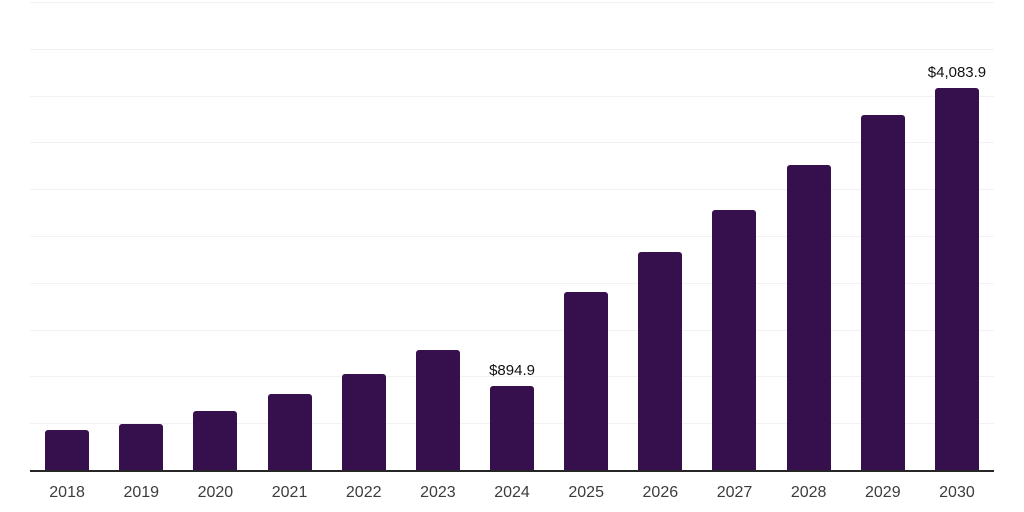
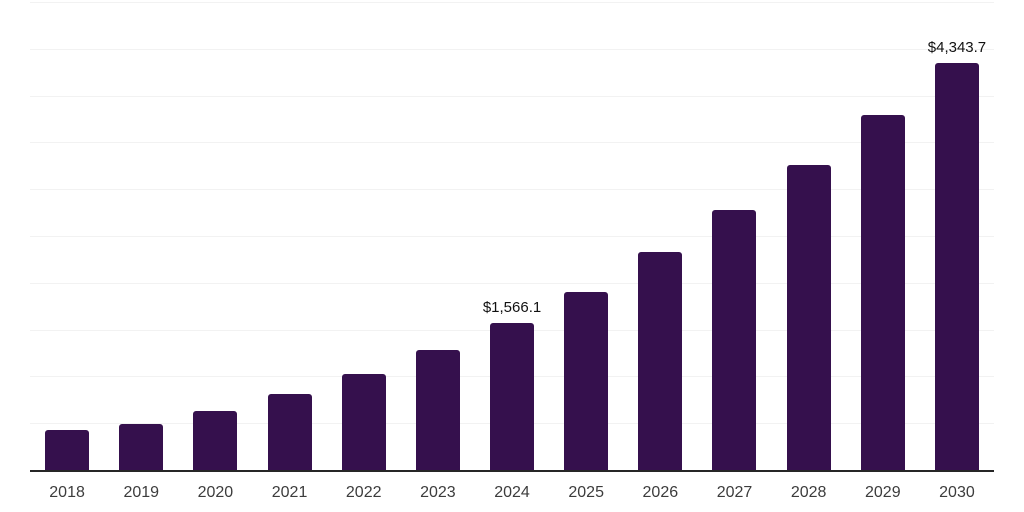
2024: $894.9 -> $1,566.1
2030: $4,083.9 -> $4,343.7
